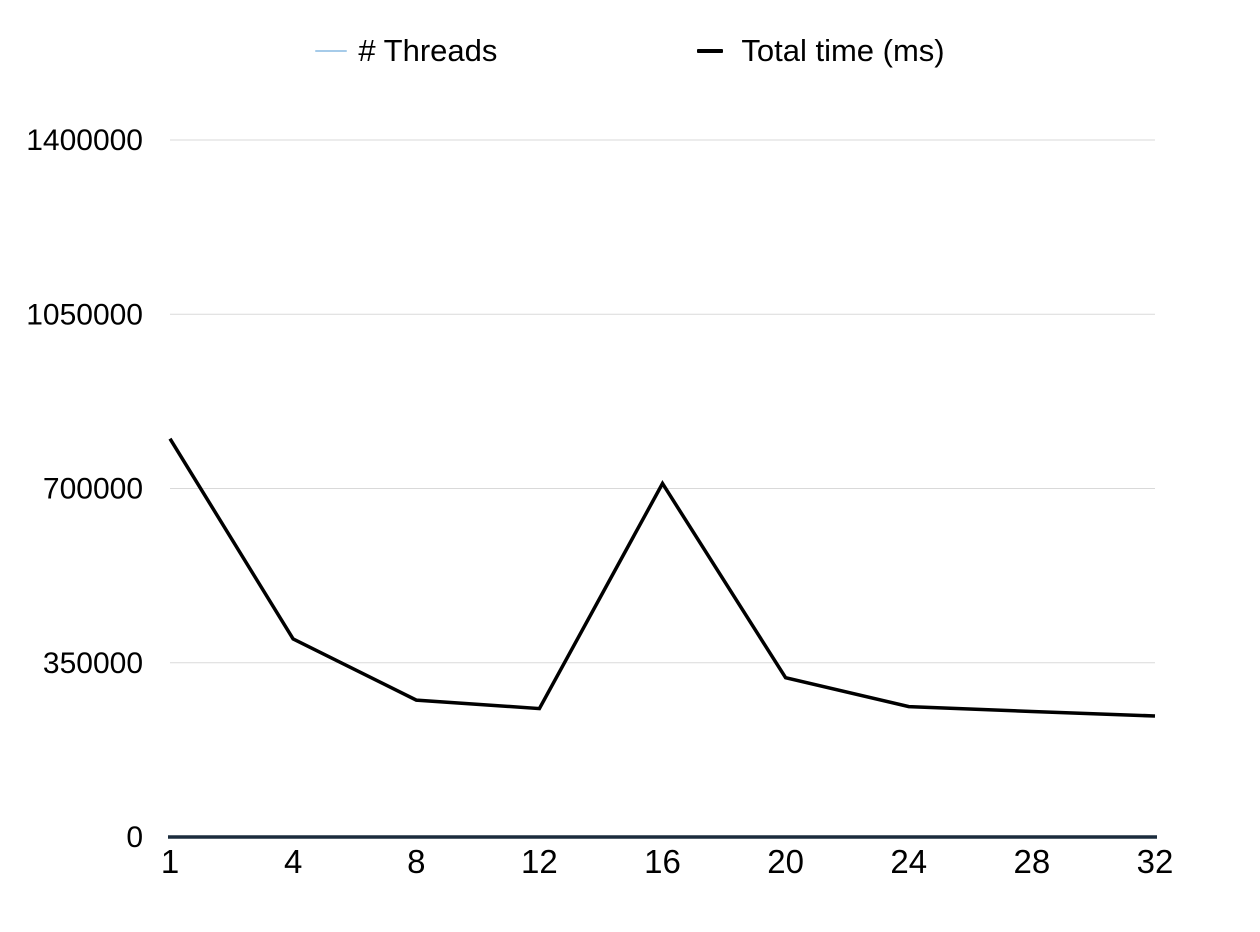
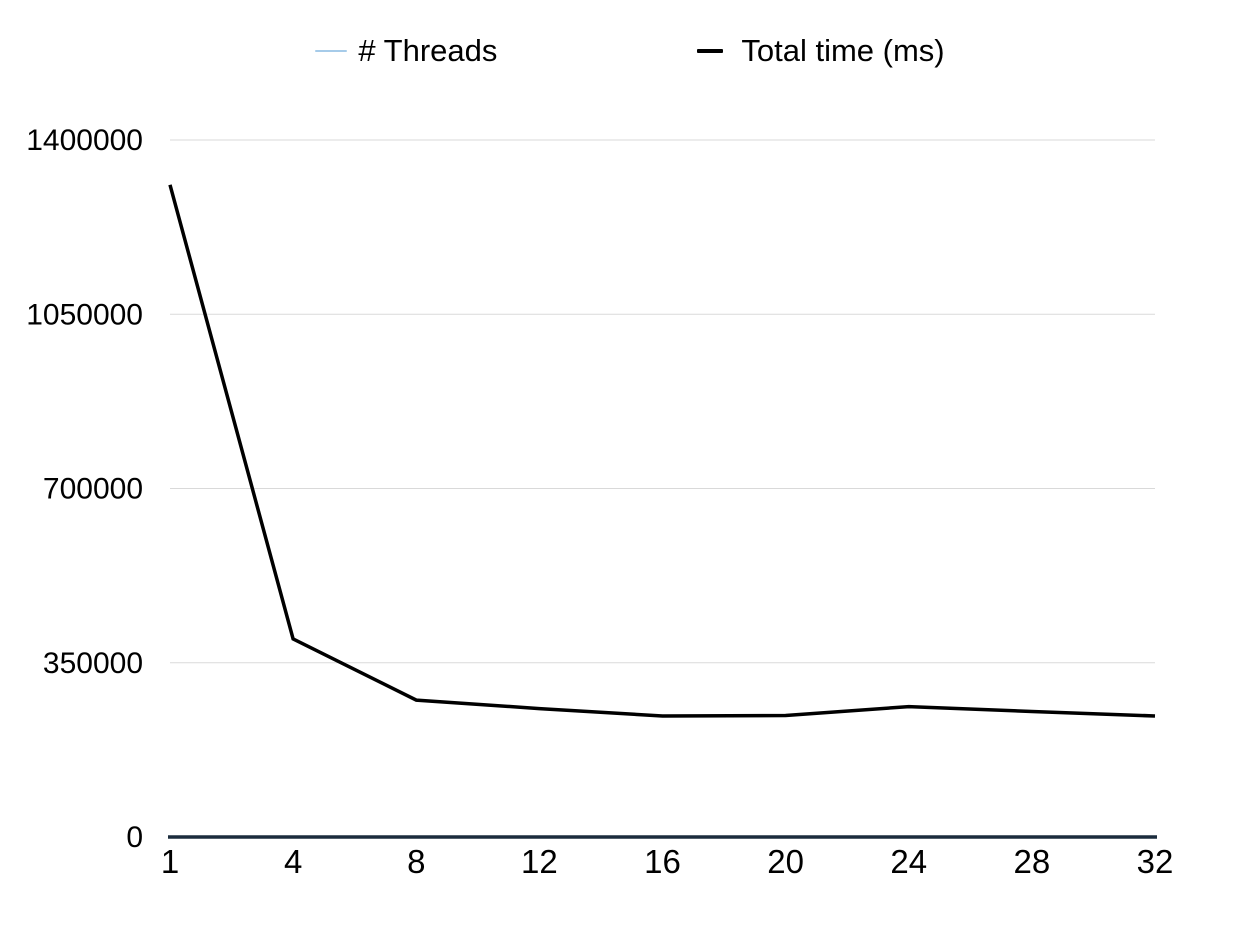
Total time (ms)/1: 800000 -> 1310000
Total time (ms)/16: 710000 -> 240000
Total time (ms)/20: 320000 -> 240000
